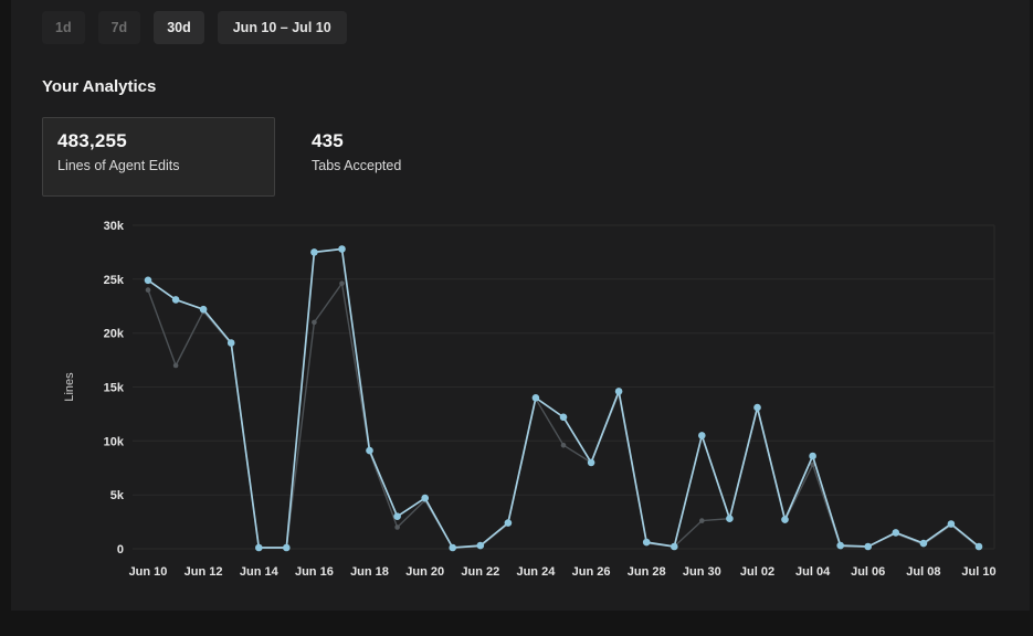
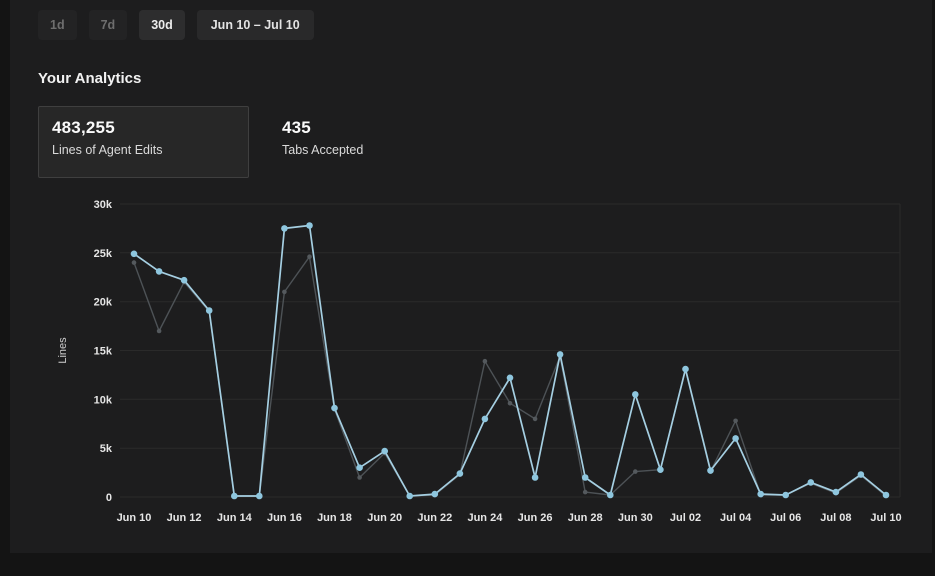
Lines of Agent Edits/Jun 24: 14k -> 8k
Lines of Agent Edits/Jun 26: 8k -> 2k
Lines of Agent Edits/Jun 28: 1k -> 2k
Lines of Agent Edits/Jul 04: 9k -> 6k
